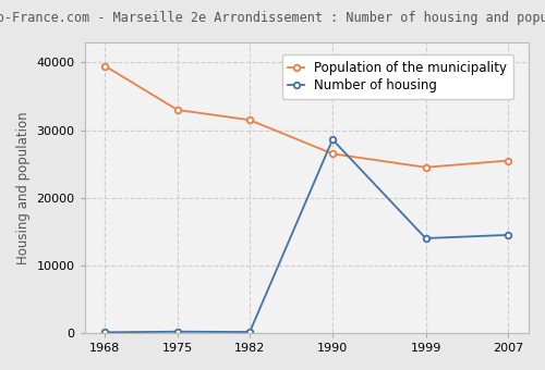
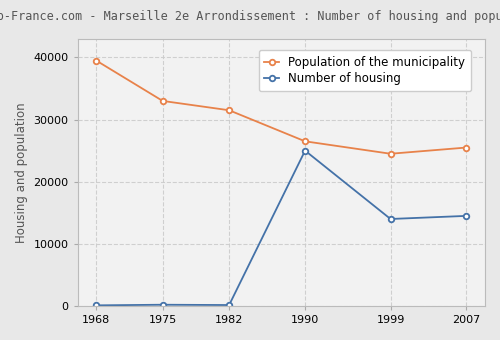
Number of housing/1990: 28600 -> 25000
